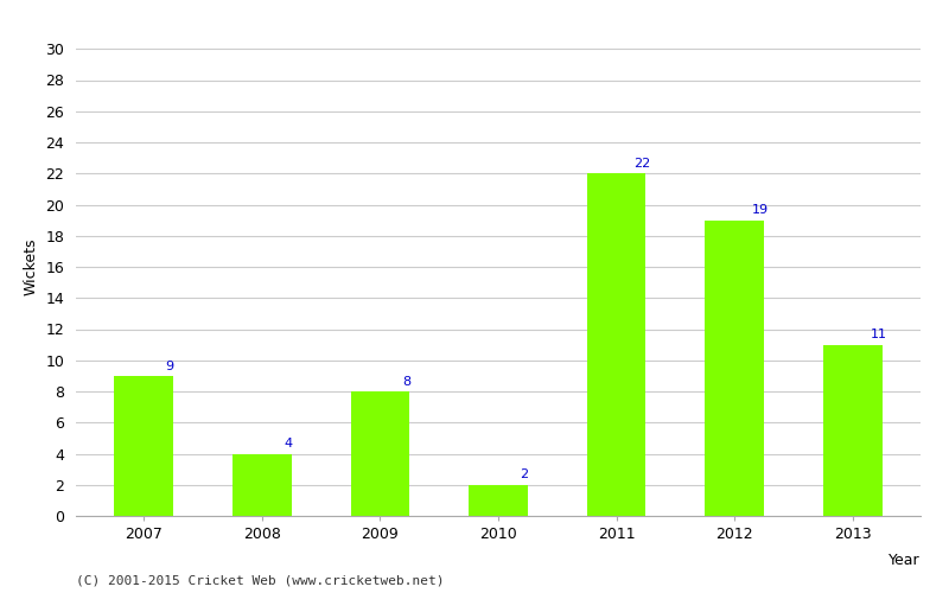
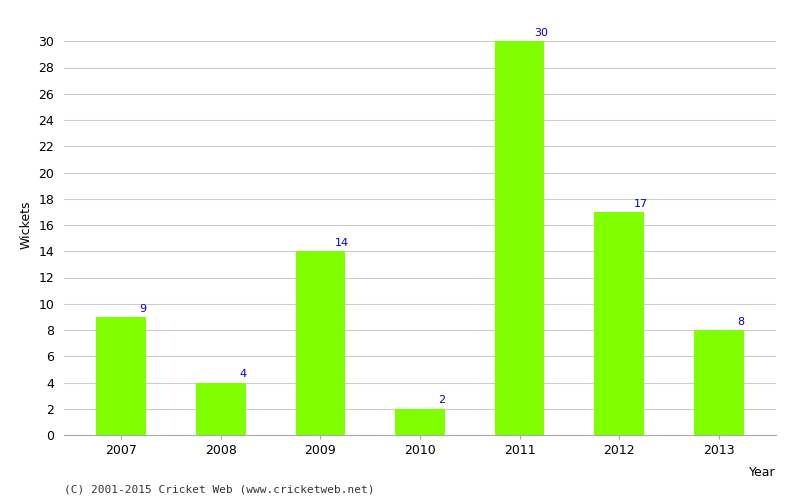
2009: 8 -> 14
2011: 22 -> 30
2012: 19 -> 17
2013: 11 -> 8
